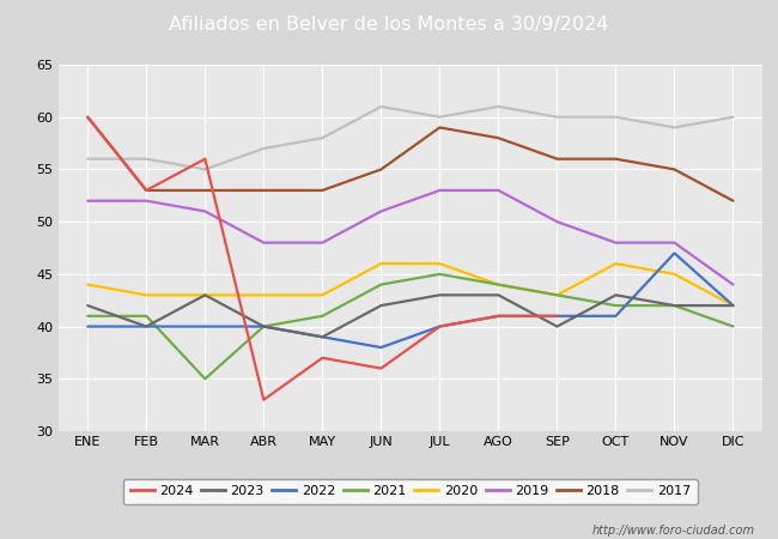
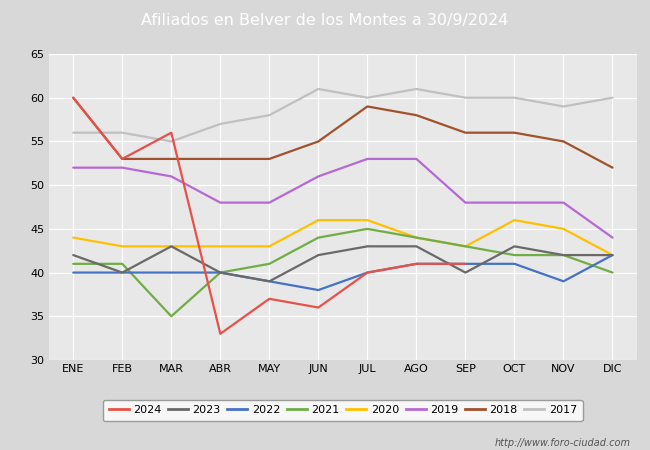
2019/SEP: 50 -> 48
2022/NOV: 47 -> 39
